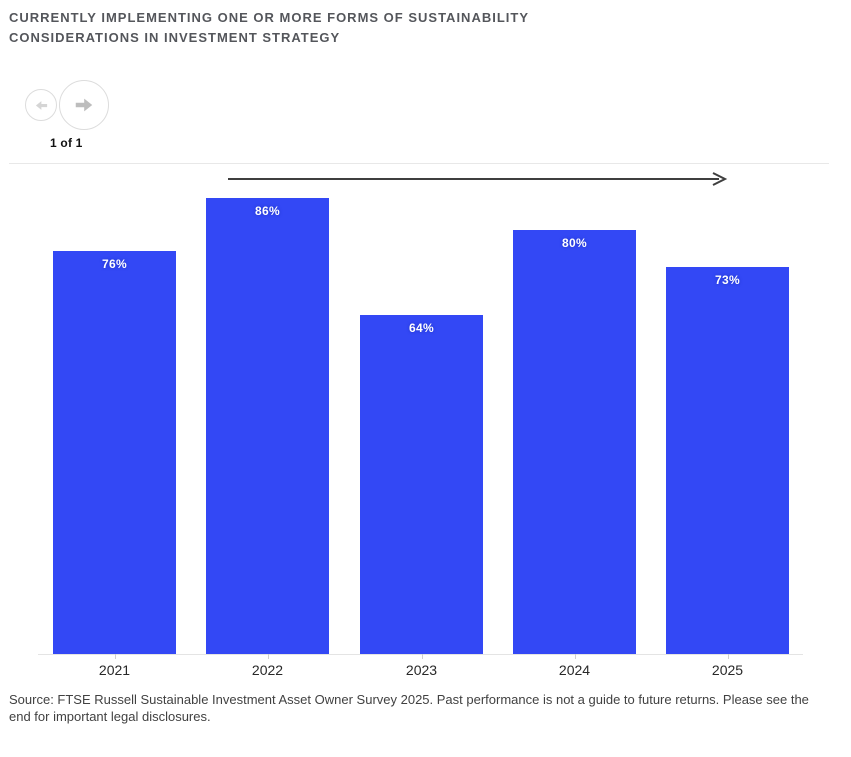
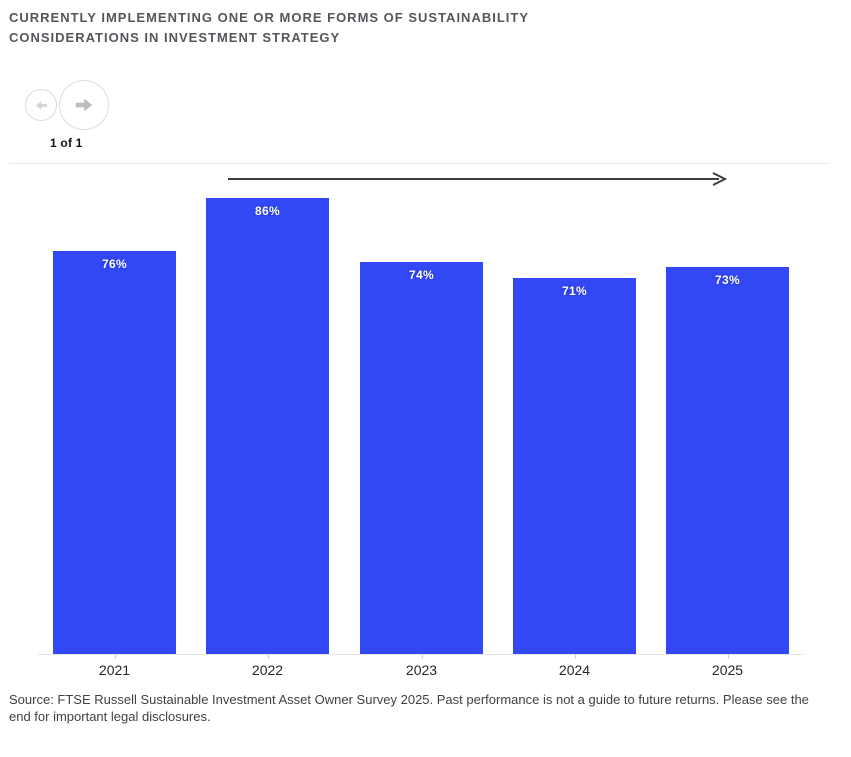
2023: 64% -> 74%
2024: 80% -> 71%
